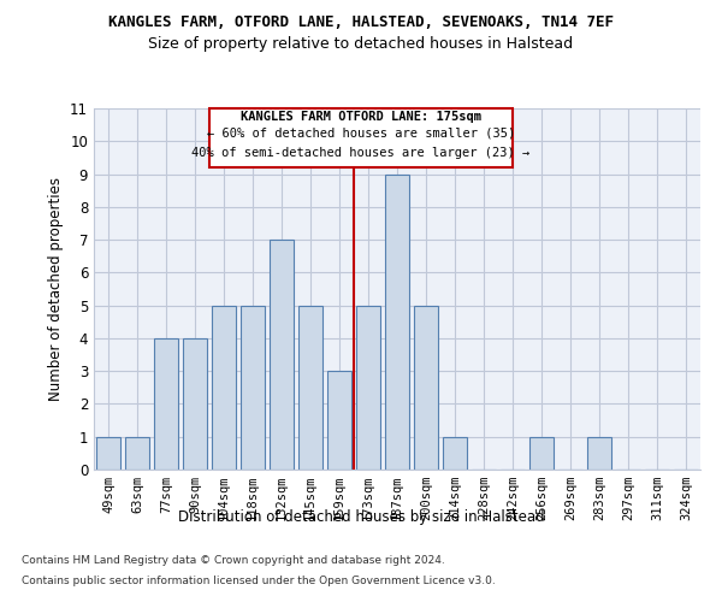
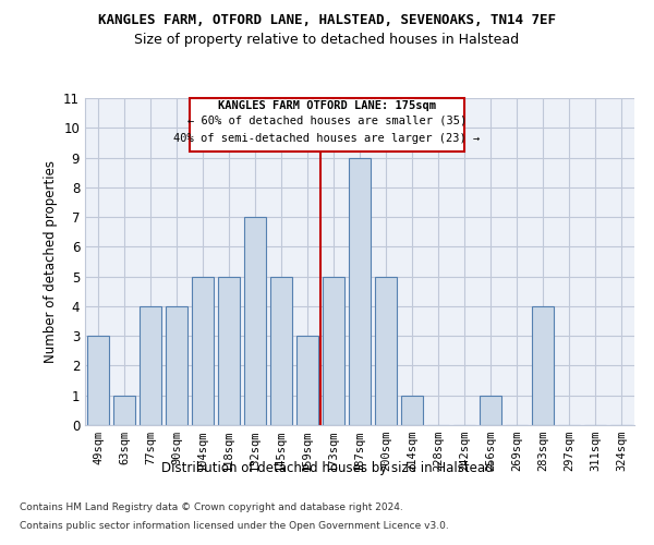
49sqm: 1 -> 3
283sqm: 1 -> 4
